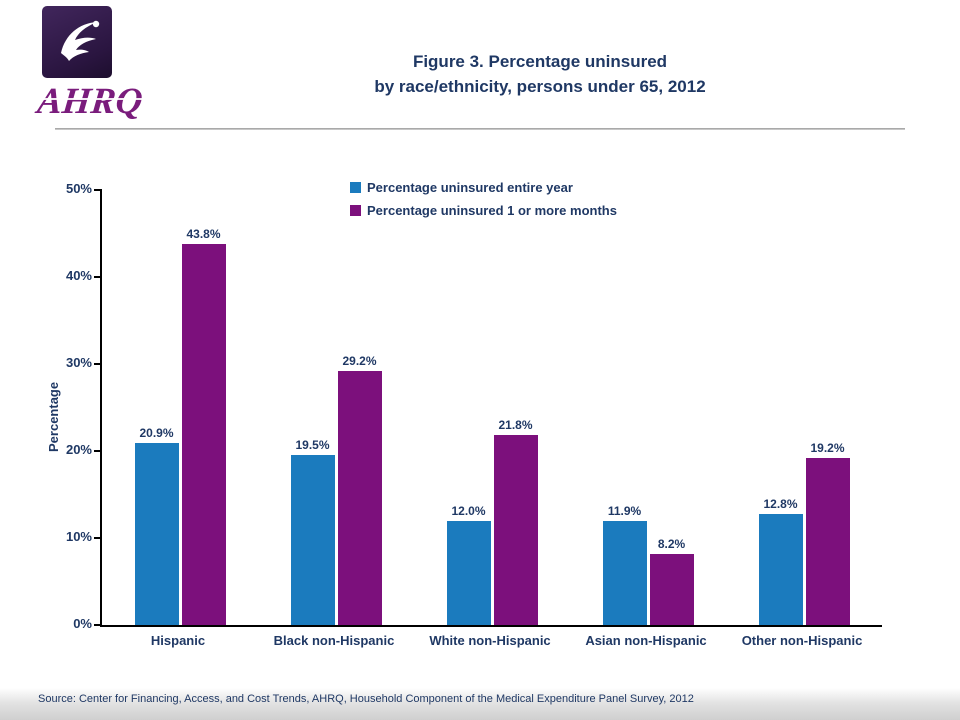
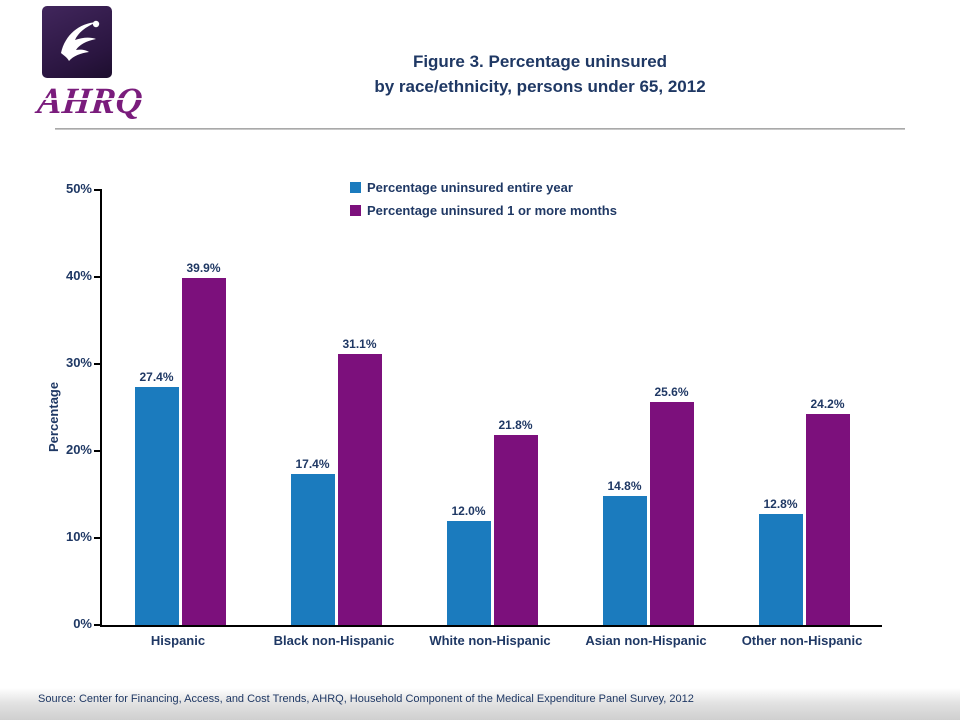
Percentage uninsured entire year/Hispanic: 20.9% -> 27.4%
Percentage uninsured 1 or more months/Hispanic: 43.8% -> 39.9%
Percentage uninsured entire year/Black non-Hispanic: 19.5% -> 17.4%
Percentage uninsured 1 or more months/Black non-Hispanic: 29.2% -> 31.1%
Percentage uninsured entire year/Asian non-Hispanic: 11.9% -> 14.8%
Percentage uninsured 1 or more months/Asian non-Hispanic: 8.2% -> 25.6%
Percentage uninsured 1 or more months/Other non-Hispanic: 19.2% -> 24.2%
